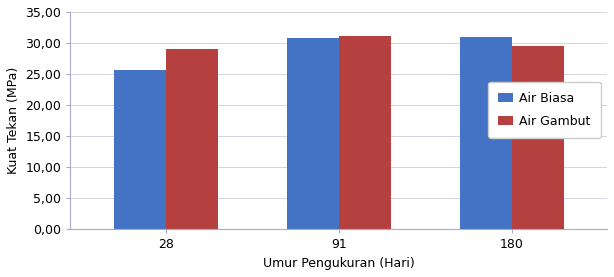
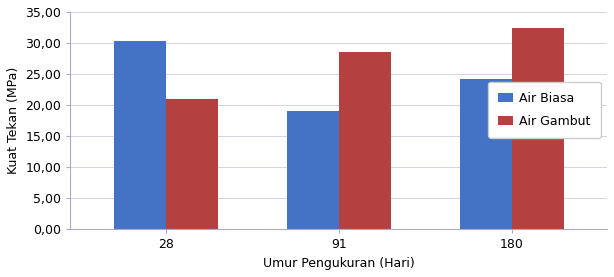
Air Biasa/28: 25,7 -> 30,4
Air Gambut/28: 29,0 -> 21,0
Air Biasa/91: 30,8 -> 19,0
Air Gambut/91: 31,2 -> 28,6
Air Biasa/180: 31,0 -> 24,2
Air Gambut/180: 29,5 -> 32,4
